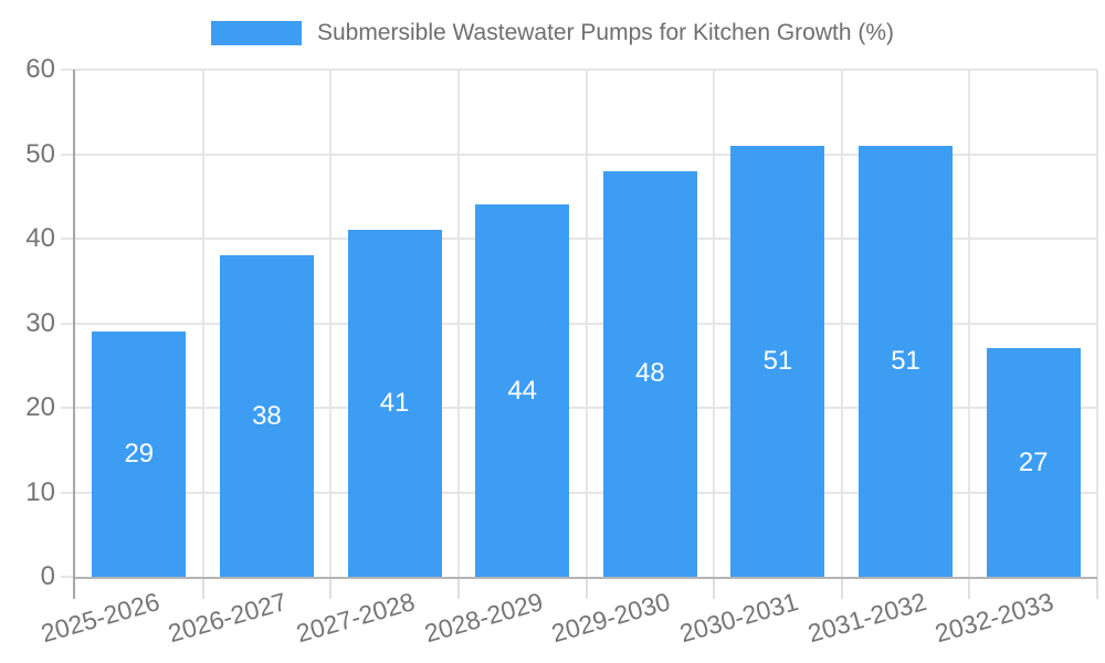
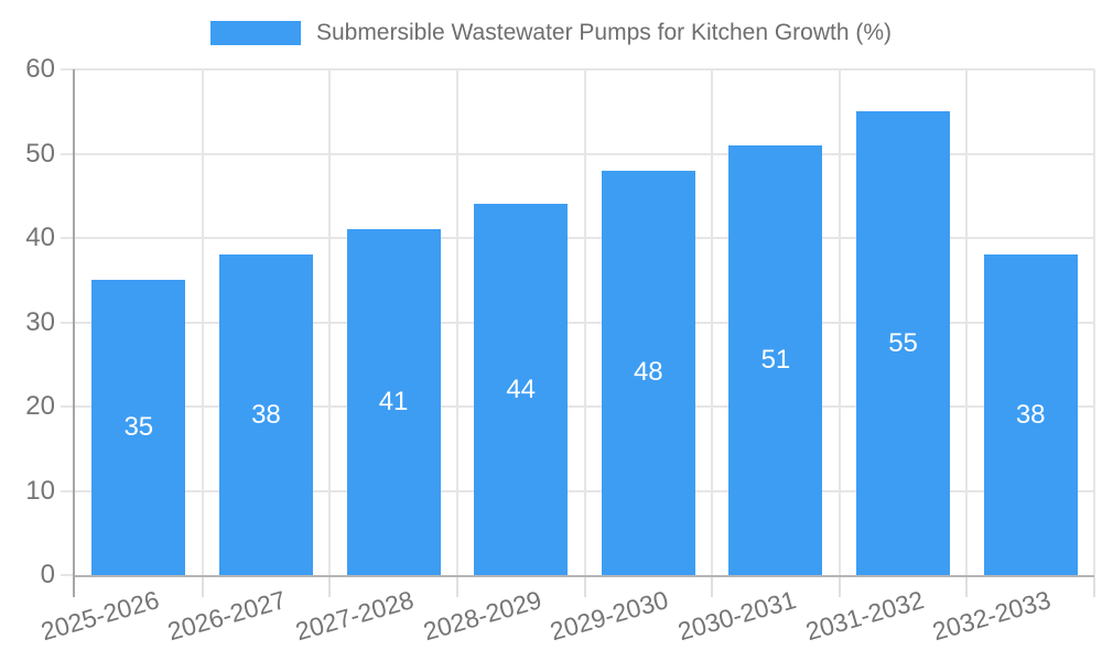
2025-2026: 29 -> 35
2031-2032: 51 -> 55
2032-2033: 27 -> 38
